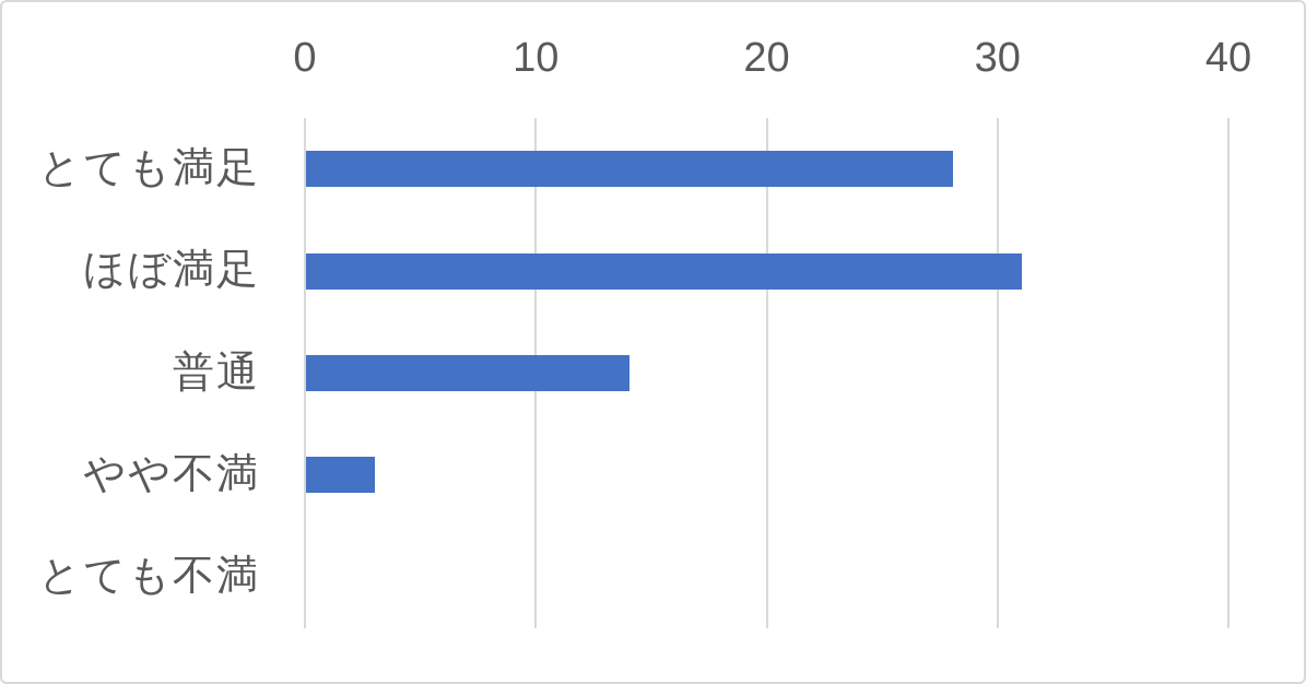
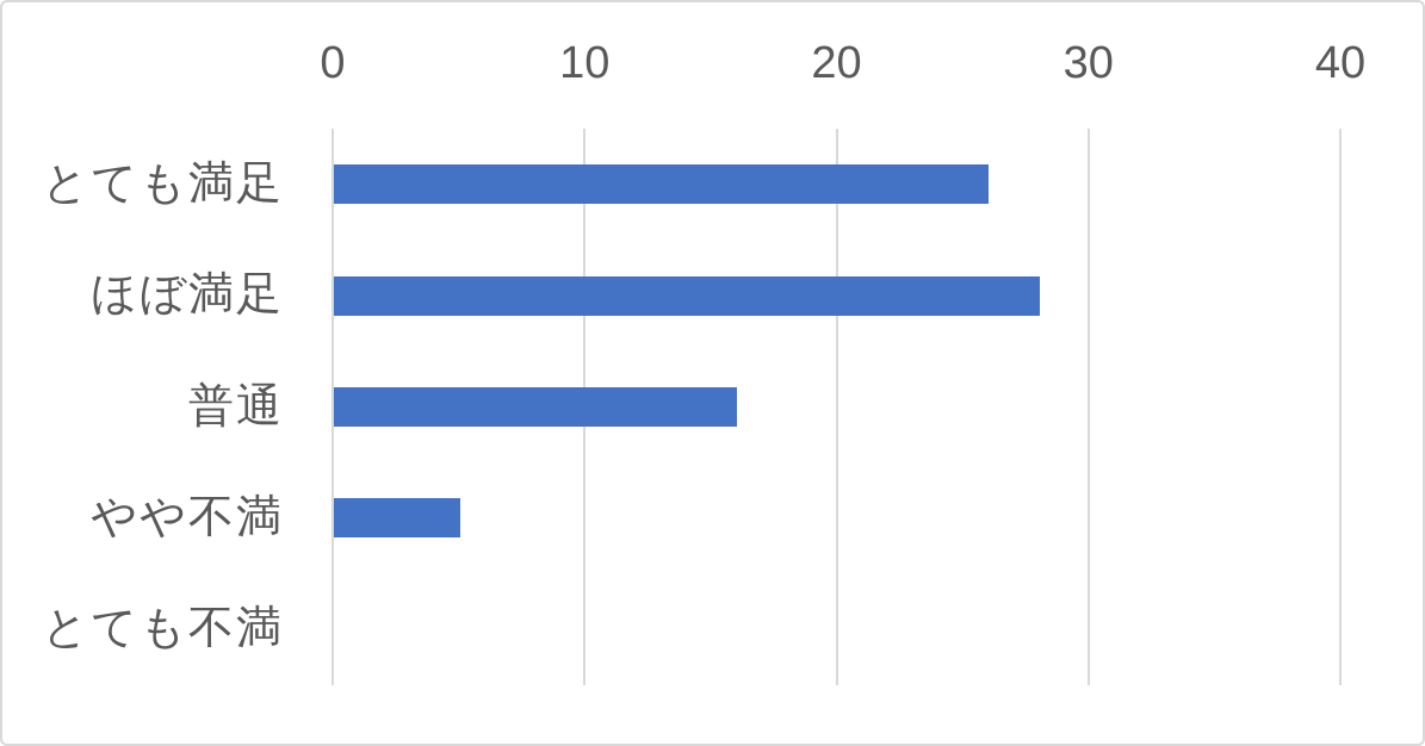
とても満足: 28 -> 26
ほぼ満足: 31 -> 28
普通: 14 -> 16
やや不満: 3 -> 5
